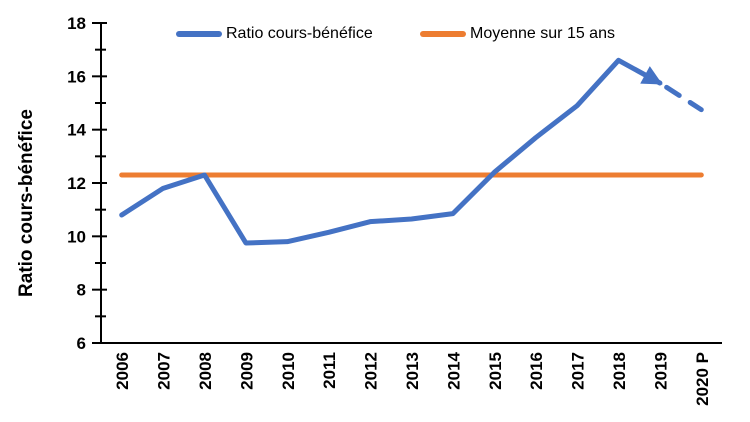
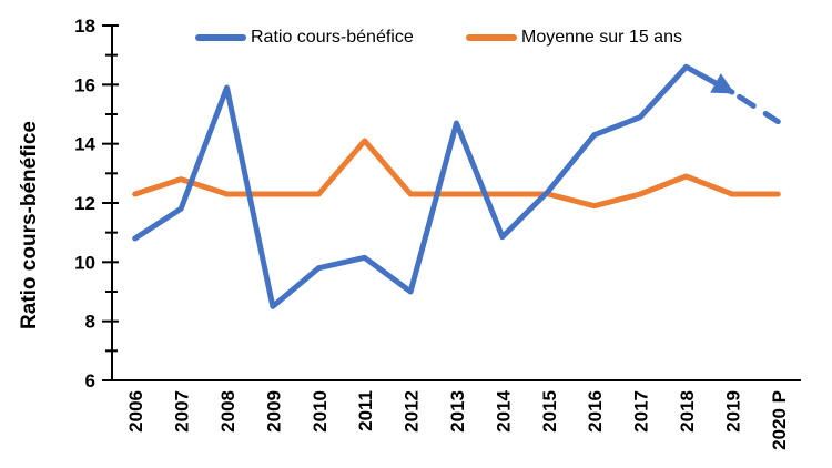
Moyenne sur 15 ans/2007: 12.3 -> 12.8
Ratio cours-bénéfice/2008: 12.3 -> 15.9
Ratio cours-bénéfice/2009: 9.8 -> 8.5
Moyenne sur 15 ans/2011: 12.3 -> 14.1
Ratio cours-bénéfice/2012: 10.6 -> 9.0
Ratio cours-bénéfice/2013: 10.7 -> 14.7
Ratio cours-bénéfice/2016: 13.7 -> 14.3
Moyenne sur 15 ans/2016: 12.3 -> 11.9
Moyenne sur 15 ans/2018: 12.3 -> 12.9
